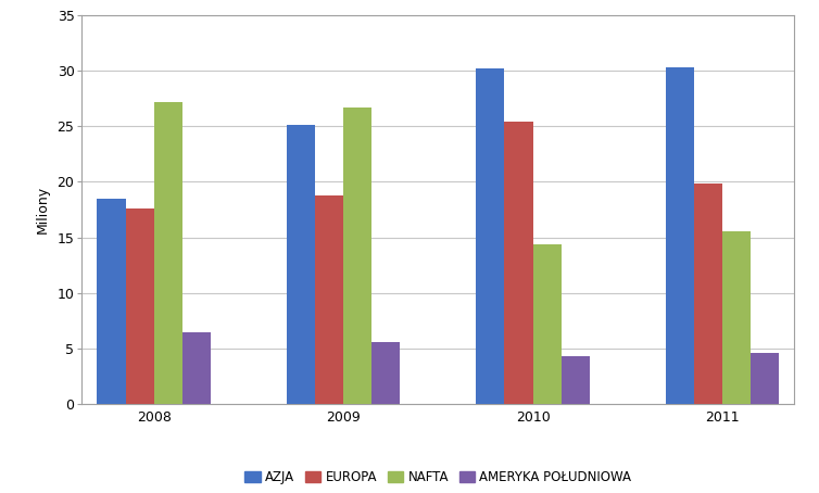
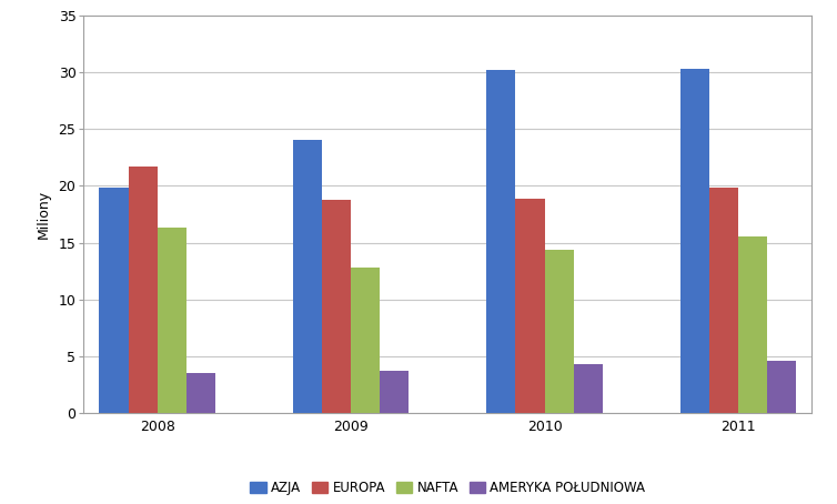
AZJA/2008: 18.5 -> 19.8
EUROPA/2008: 17.6 -> 21.7
NAFTA/2008: 27.2 -> 16.3
AMERYKA POŁUDNIOWA/2008: 6.5 -> 3.5
AZJA/2009: 25.1 -> 24.0
NAFTA/2009: 26.7 -> 12.8
AMERYKA POŁUDNIOWA/2009: 5.6 -> 3.7
EUROPA/2010: 25.4 -> 18.9
